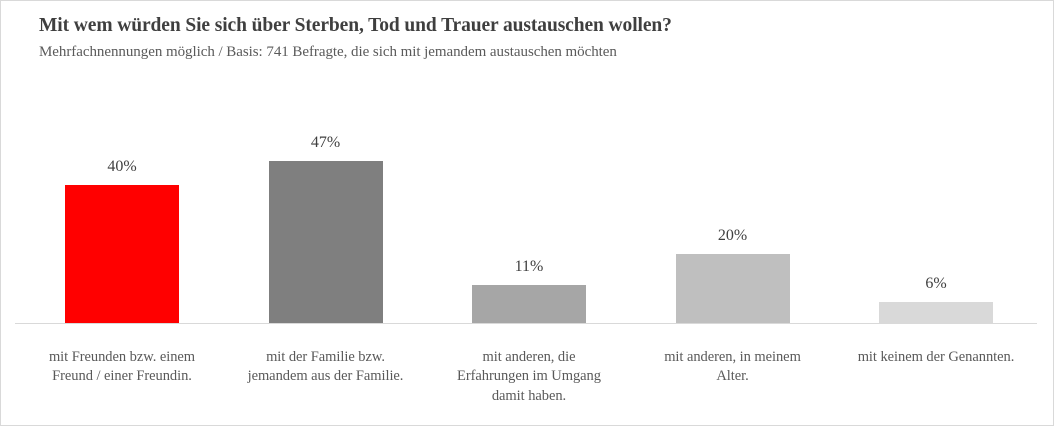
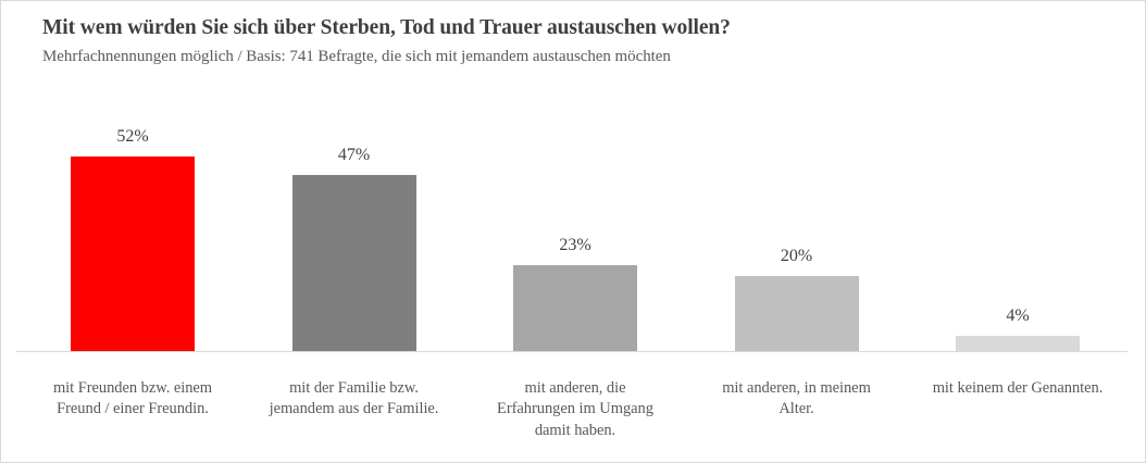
mit Freunden bzw. einem Freund / einer Freundin.: 40% -> 52%
mit anderen, die Erfahrungen im Umgang damit haben.: 11% -> 23%
mit keinem der Genannten.: 6% -> 4%
